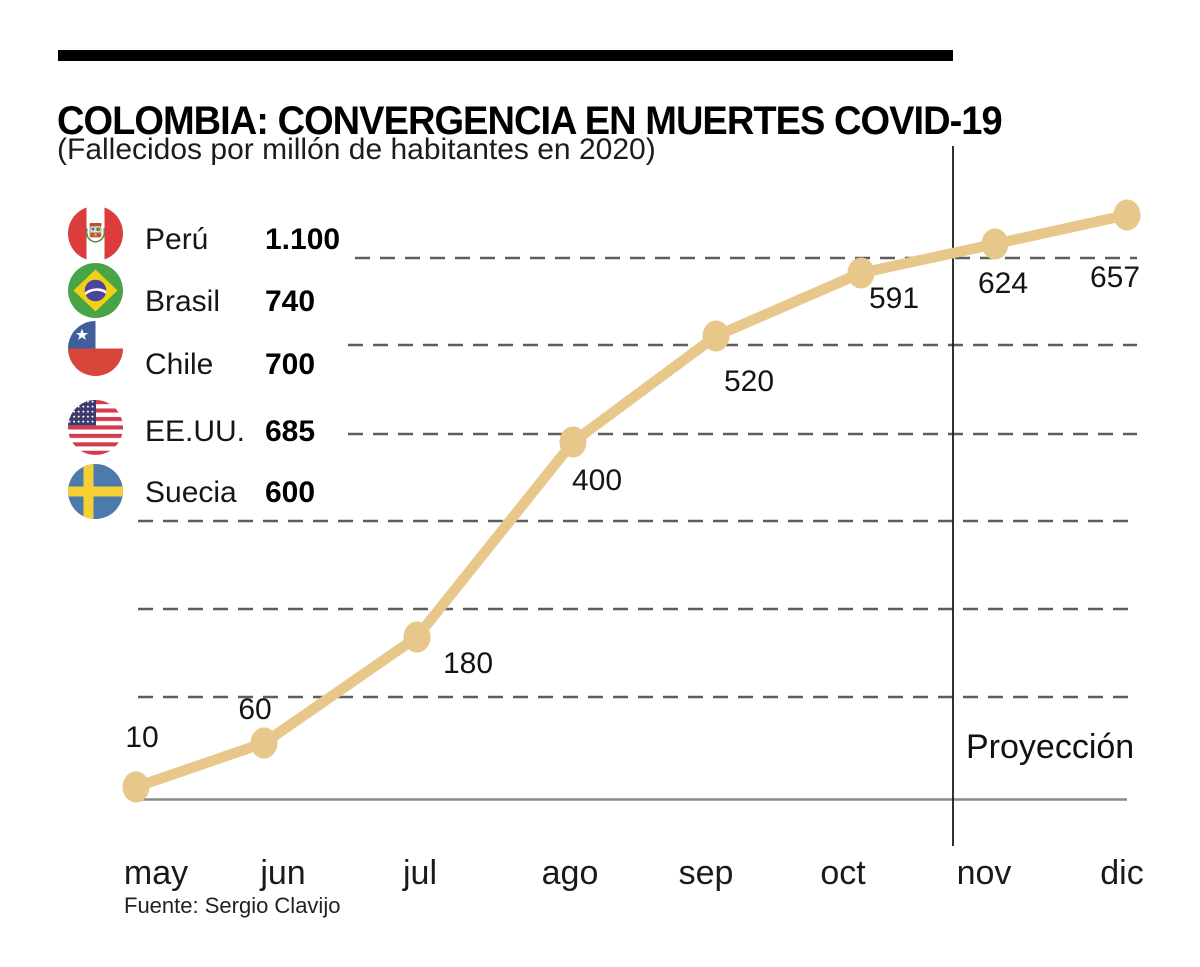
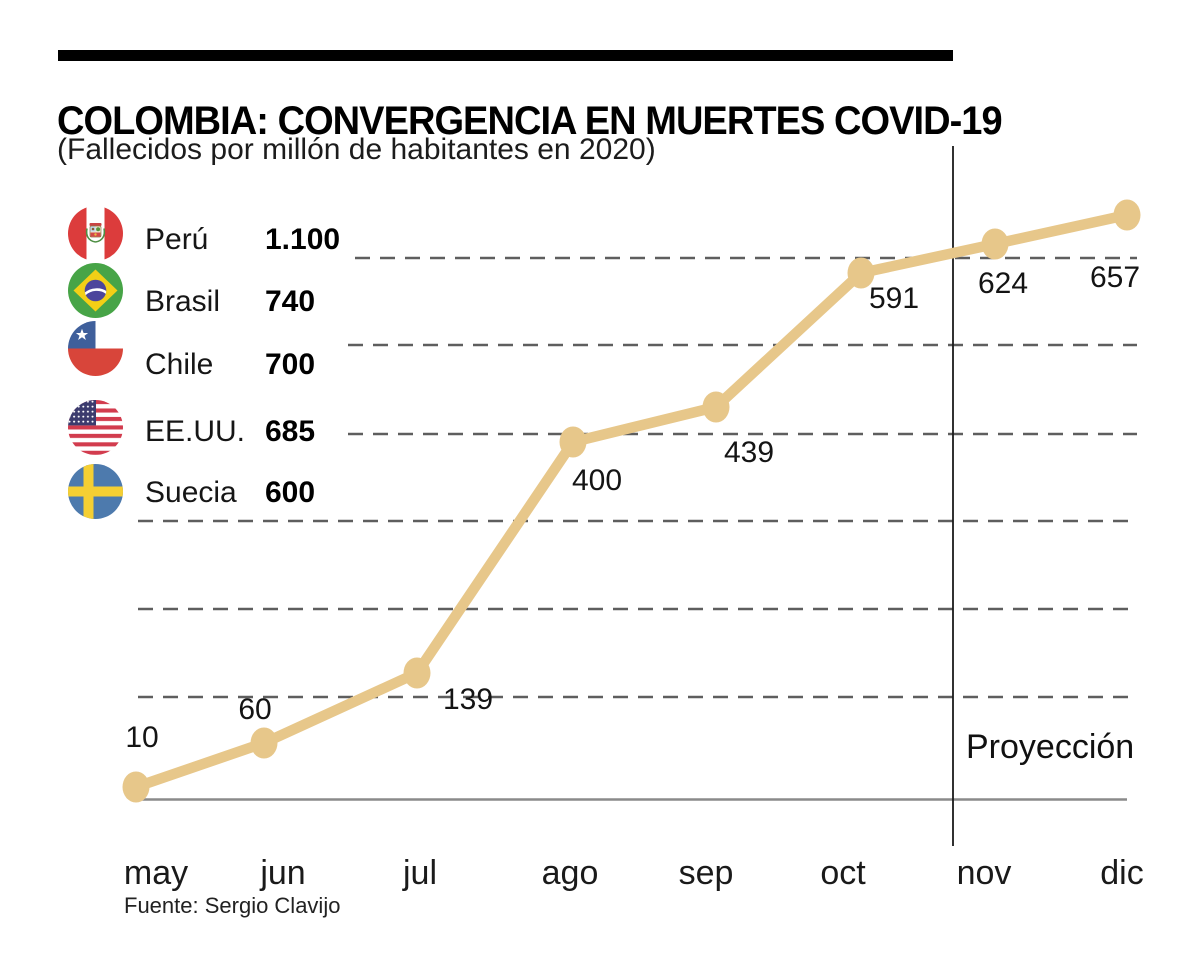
jul: 180 -> 139
sep: 520 -> 439
